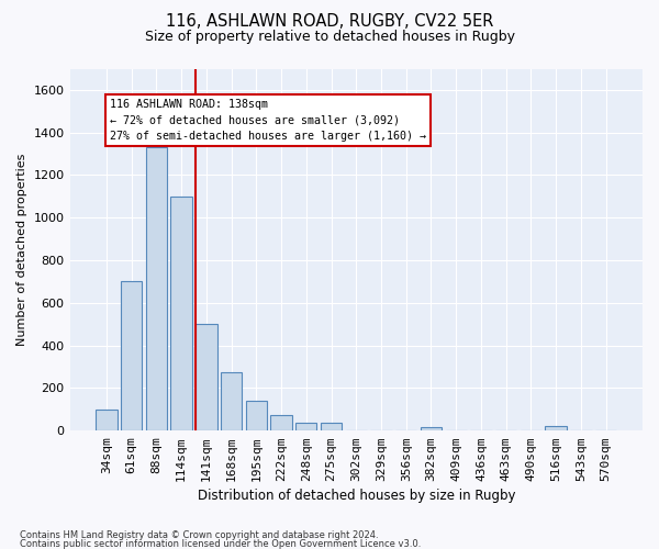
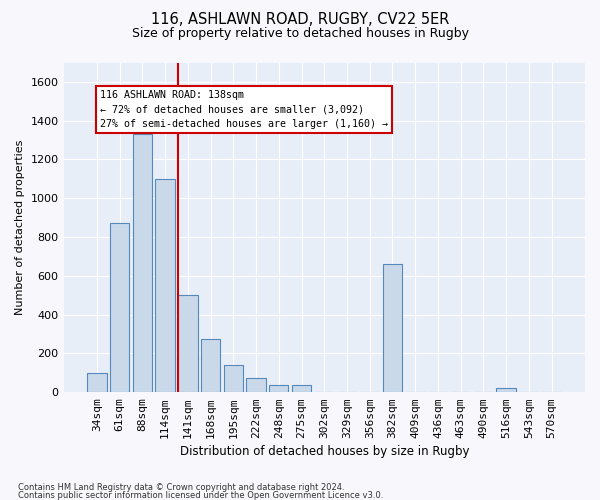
61sqm: 700 -> 870
382sqm: 20 -> 660
